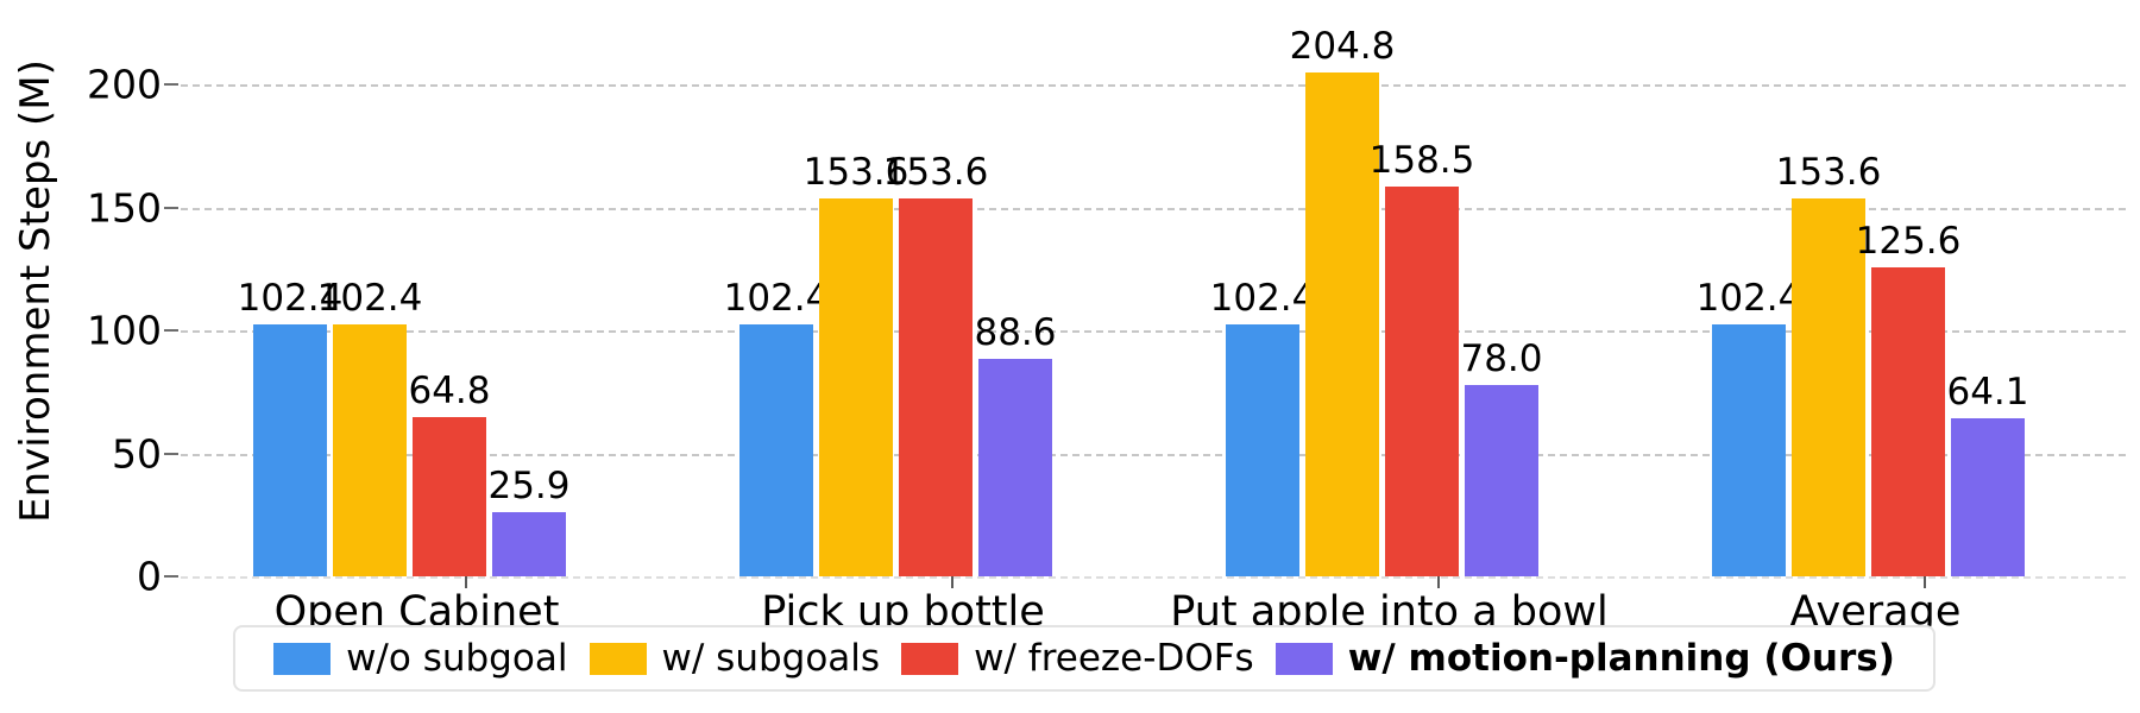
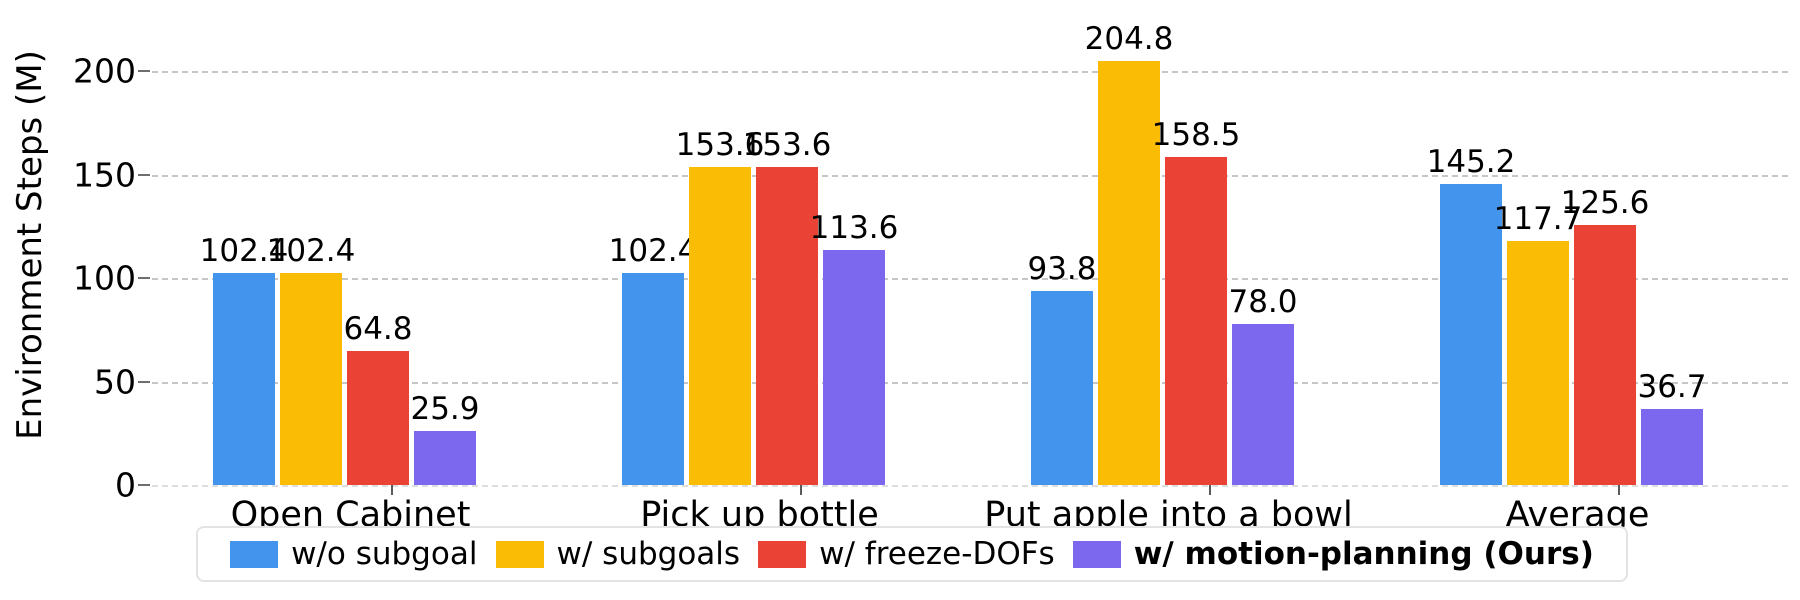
w/ motion-planning (Ours)/Pick up bottle: 88.6 -> 113.6
w/o subgoal/Put apple into a bowl: 102.4 -> 93.8
w/o subgoal/Average: 102.4 -> 145.2
w/ subgoals/Average: 153.6 -> 117.7
w/ motion-planning (Ours)/Average: 64.1 -> 36.7
